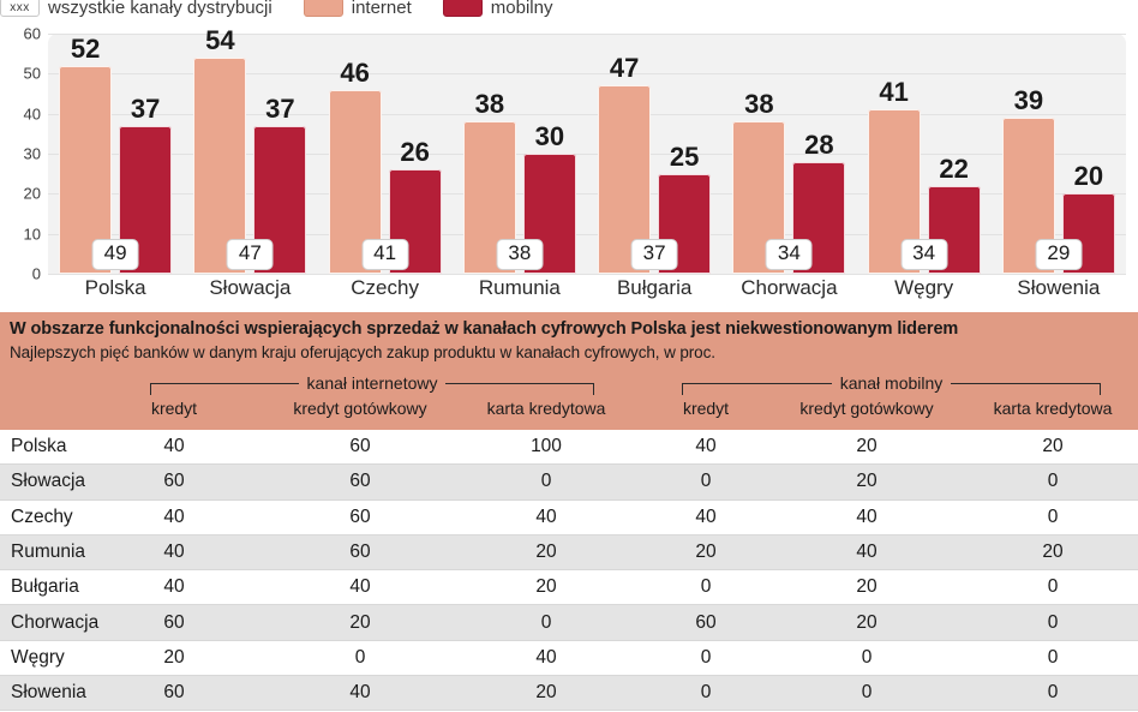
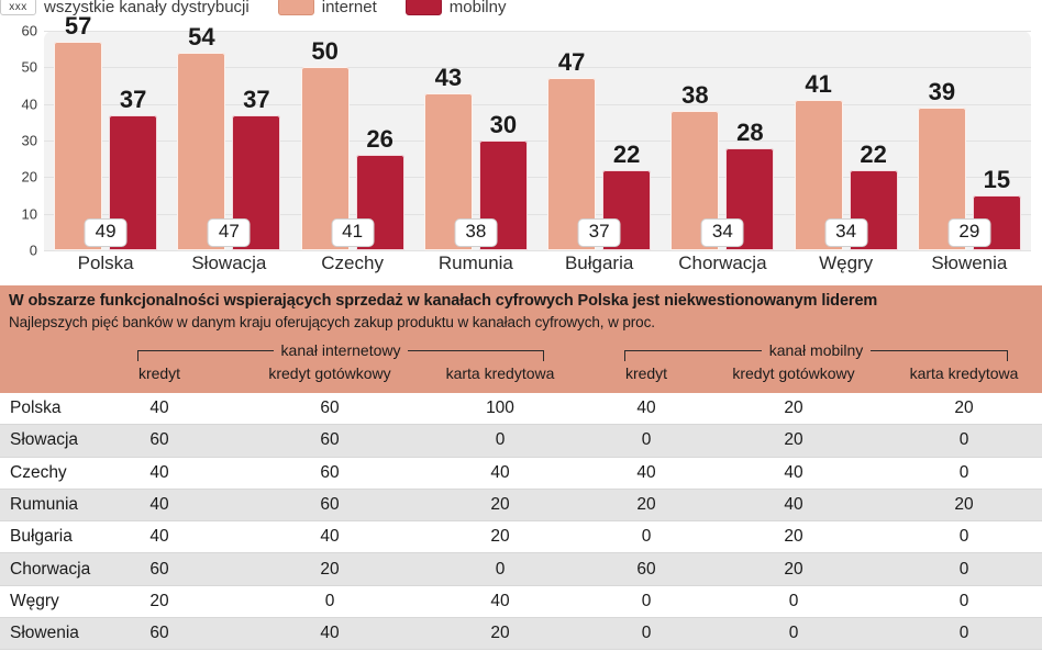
internet/Polska: 52 -> 57
internet/Czechy: 46 -> 50
internet/Rumunia: 38 -> 43
mobilny/Bułgaria: 25 -> 22
mobilny/Słowenia: 20 -> 15
